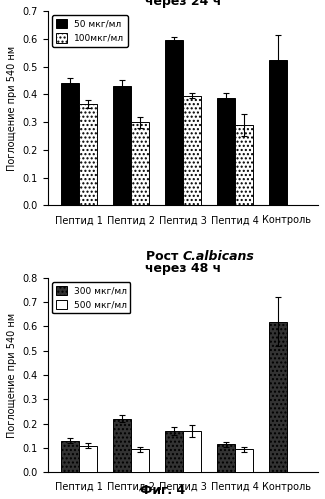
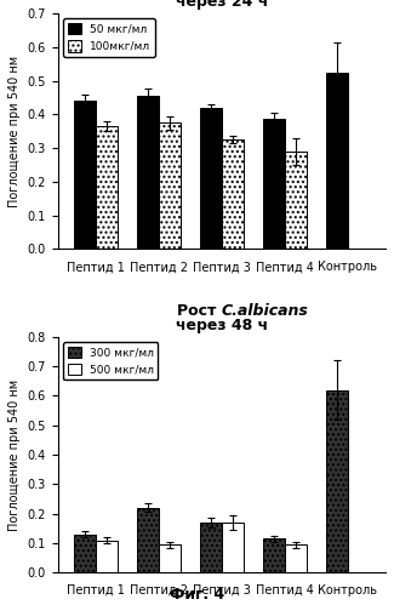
50 мкг/мл/Пептид 2: 0.430 -> 0.455
100мкг/мл/Пептид 2: 0.300 -> 0.375
50 мкг/мл/Пептид 3: 0.595 -> 0.420
100мкг/мл/Пептид 3: 0.395 -> 0.325
